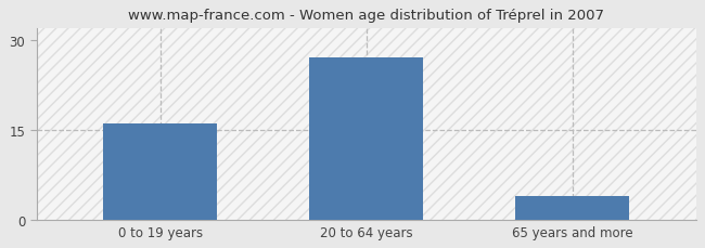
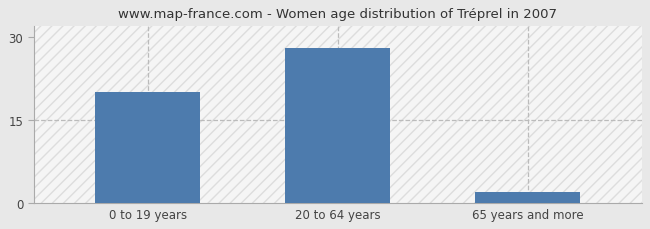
0 to 19 years: 16 -> 20
20 to 64 years: 27 -> 28
65 years and more: 4 -> 2
